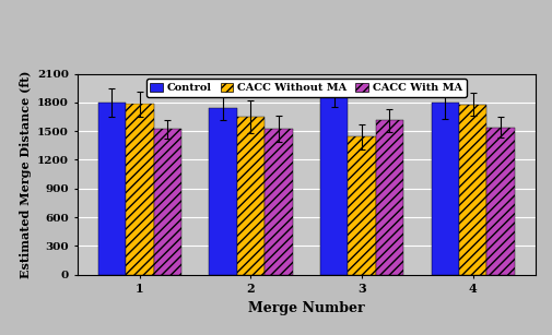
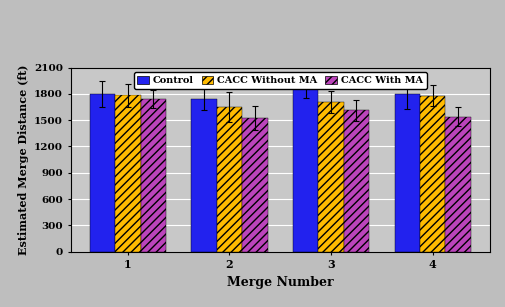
CACC With MA/1: 1520 -> 1740
CACC Without MA/3: 1440 -> 1710
